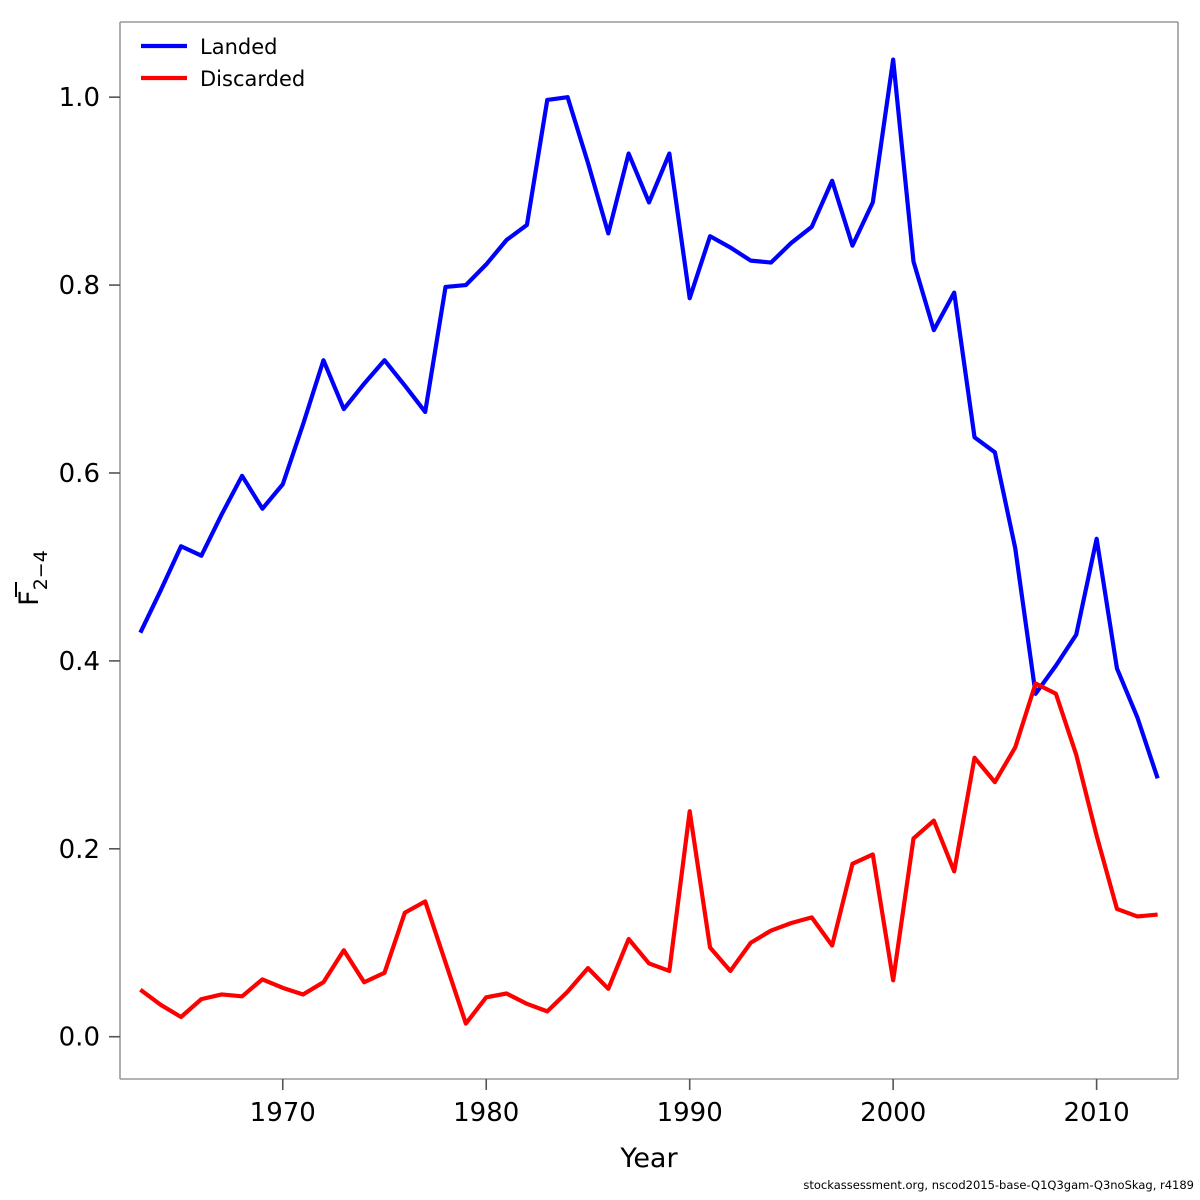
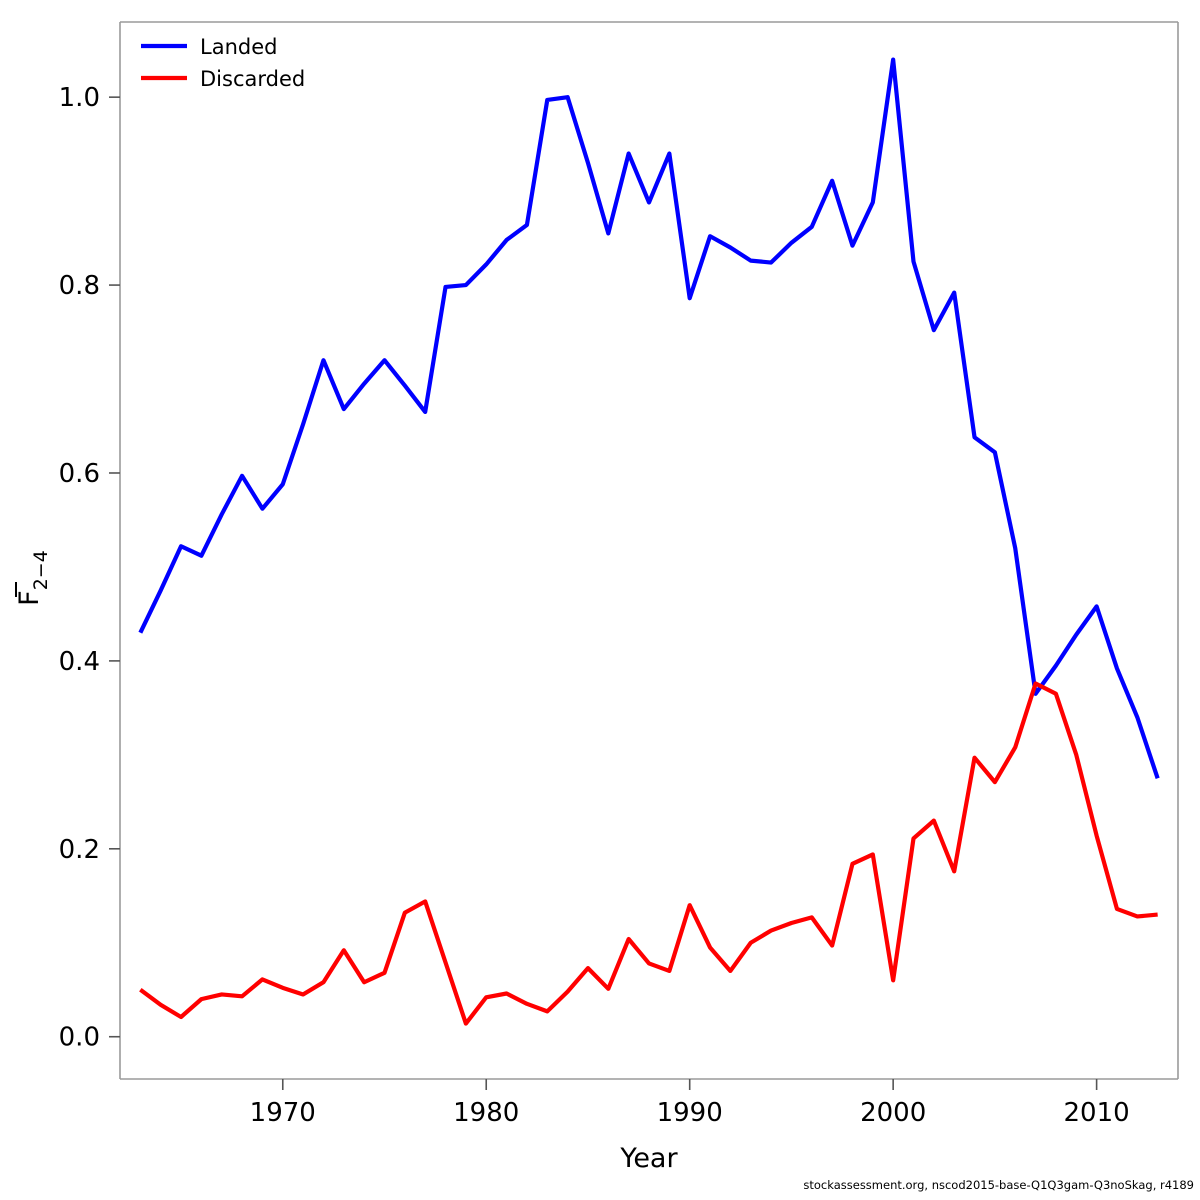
Discarded/1990: 0.24 -> 0.14
Landed/2010: 0.53 -> 0.46
